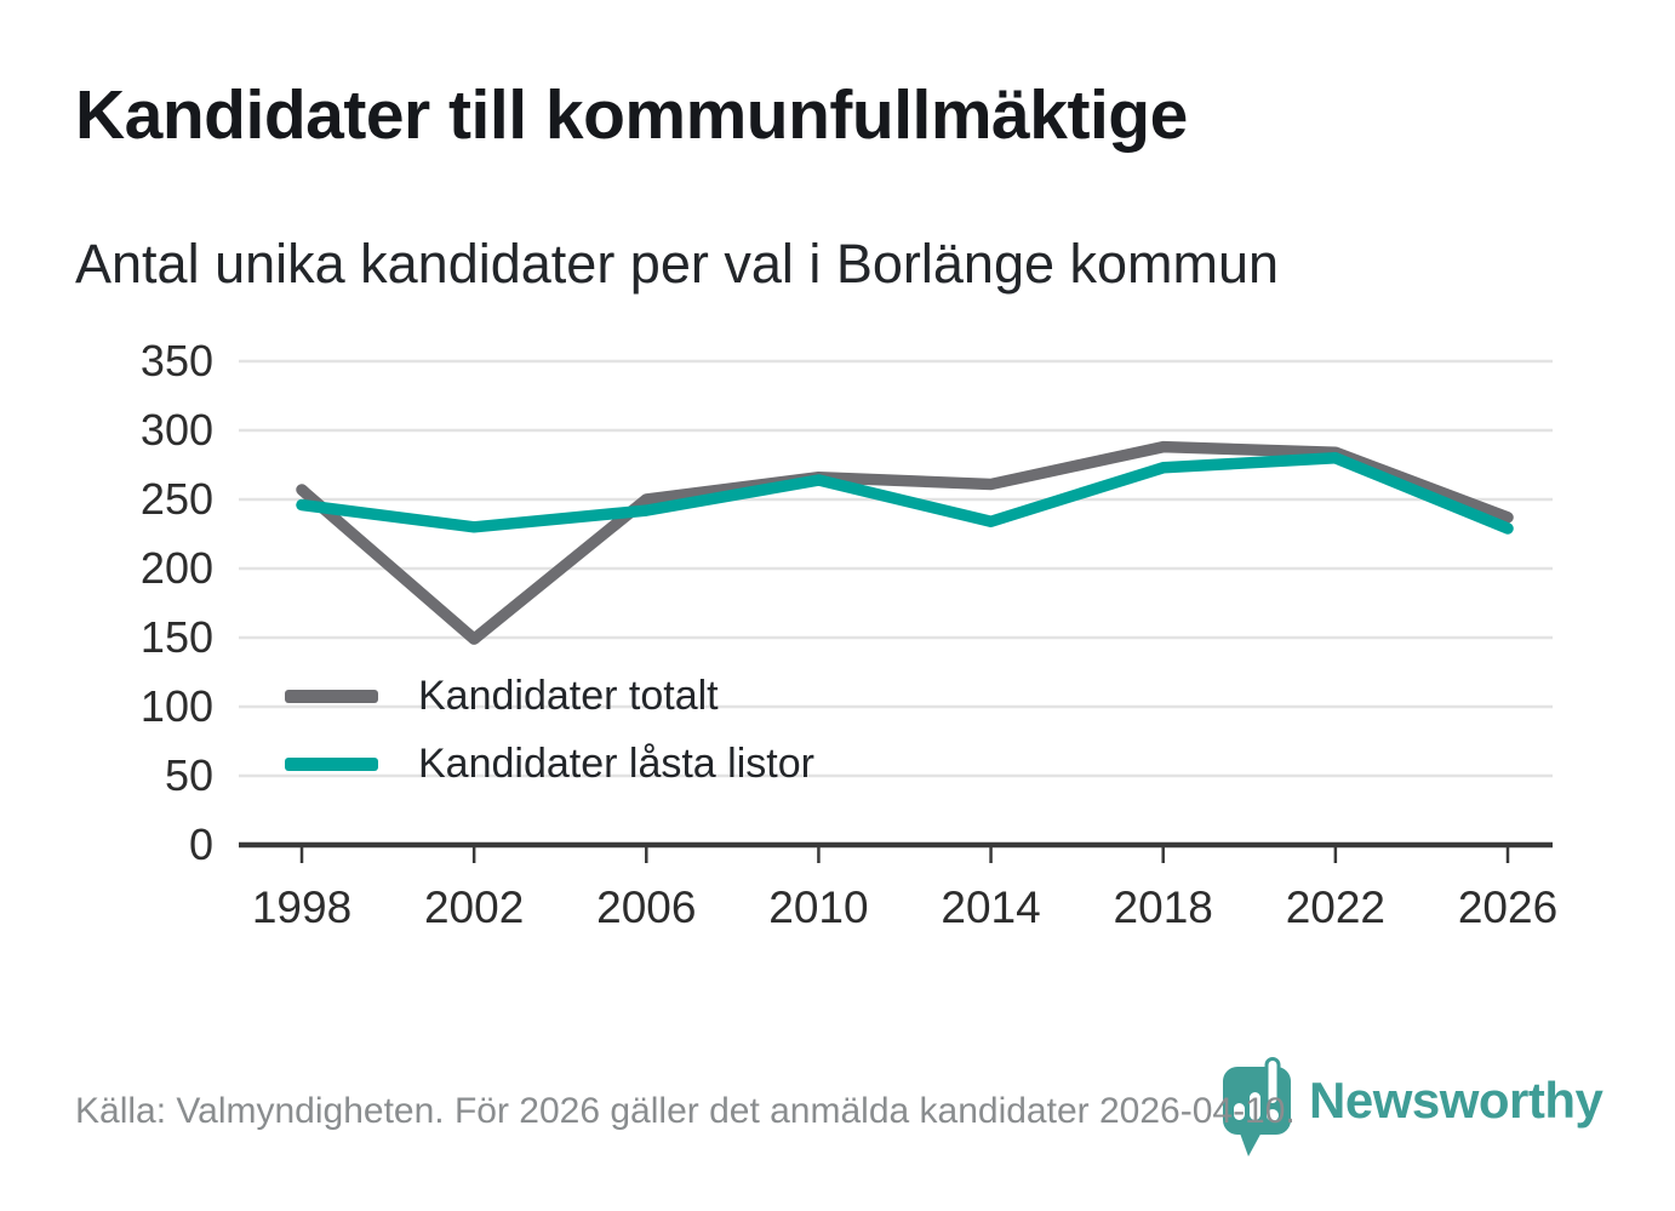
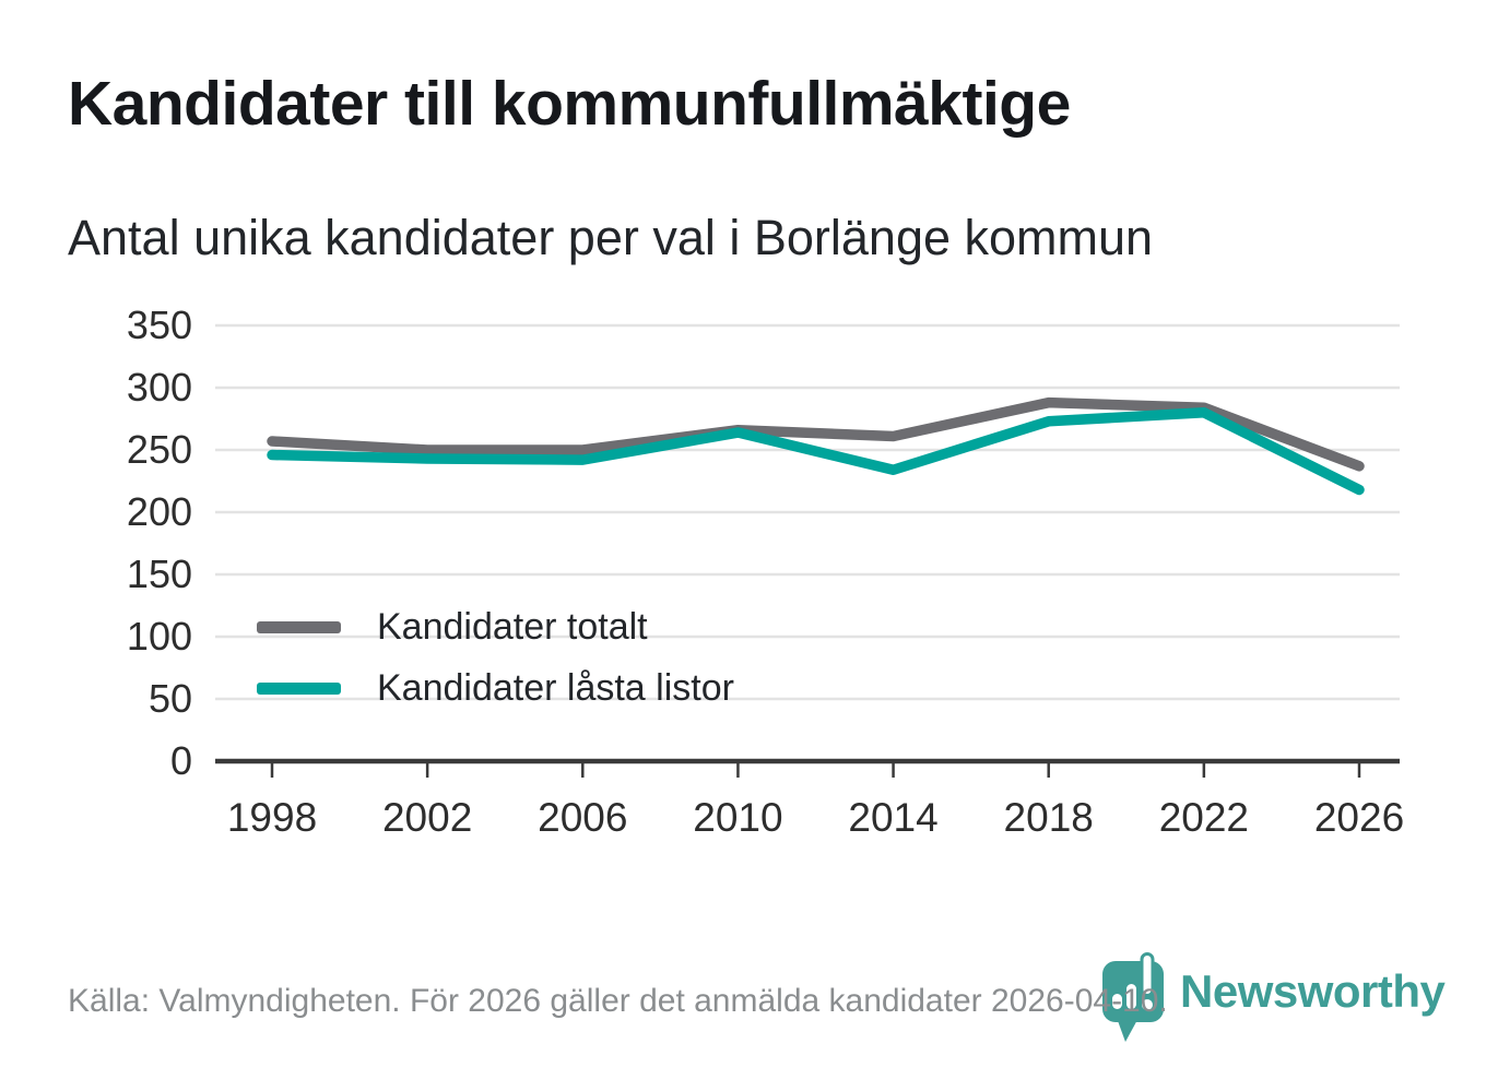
Kandidater totalt/2002: 149 -> 250
Kandidater låsta listor/2002: 230 -> 243
Kandidater låsta listor/2026: 229 -> 218
